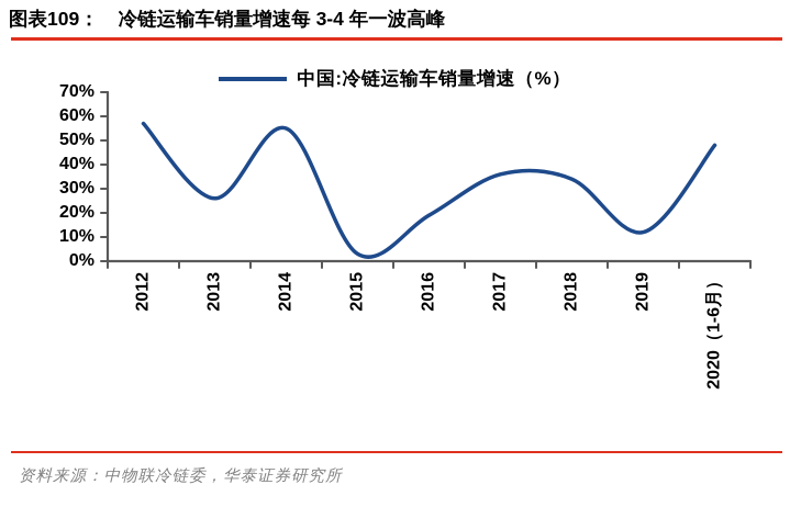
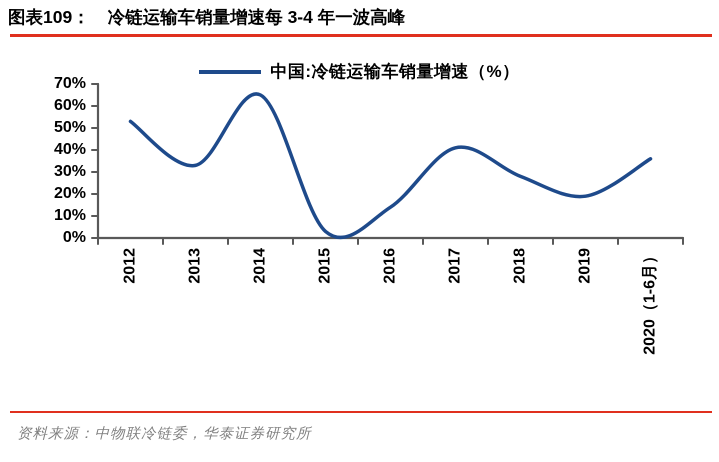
2012: 57% -> 53%
2013: 26% -> 33%
2014: 55% -> 65%
2016: 19% -> 14%
2017: 36% -> 41%
2018: 34% -> 28%
2019: 12% -> 19%
2020（1-6月）: 48% -> 36%
